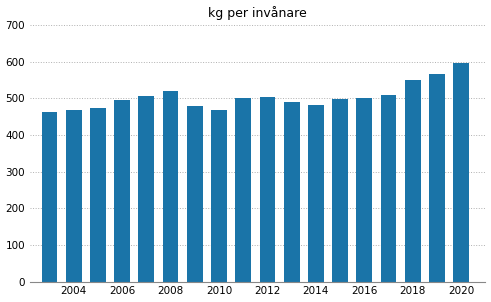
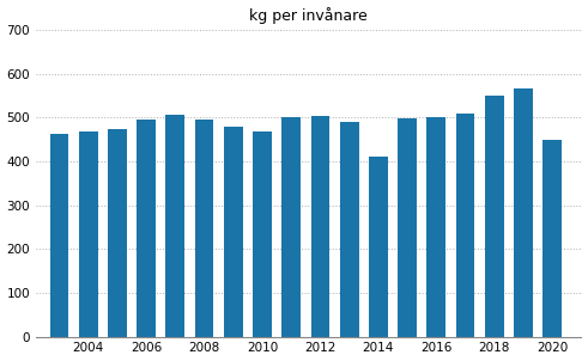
2008: 520 -> 495
2014: 481 -> 410
2020: 596 -> 450
